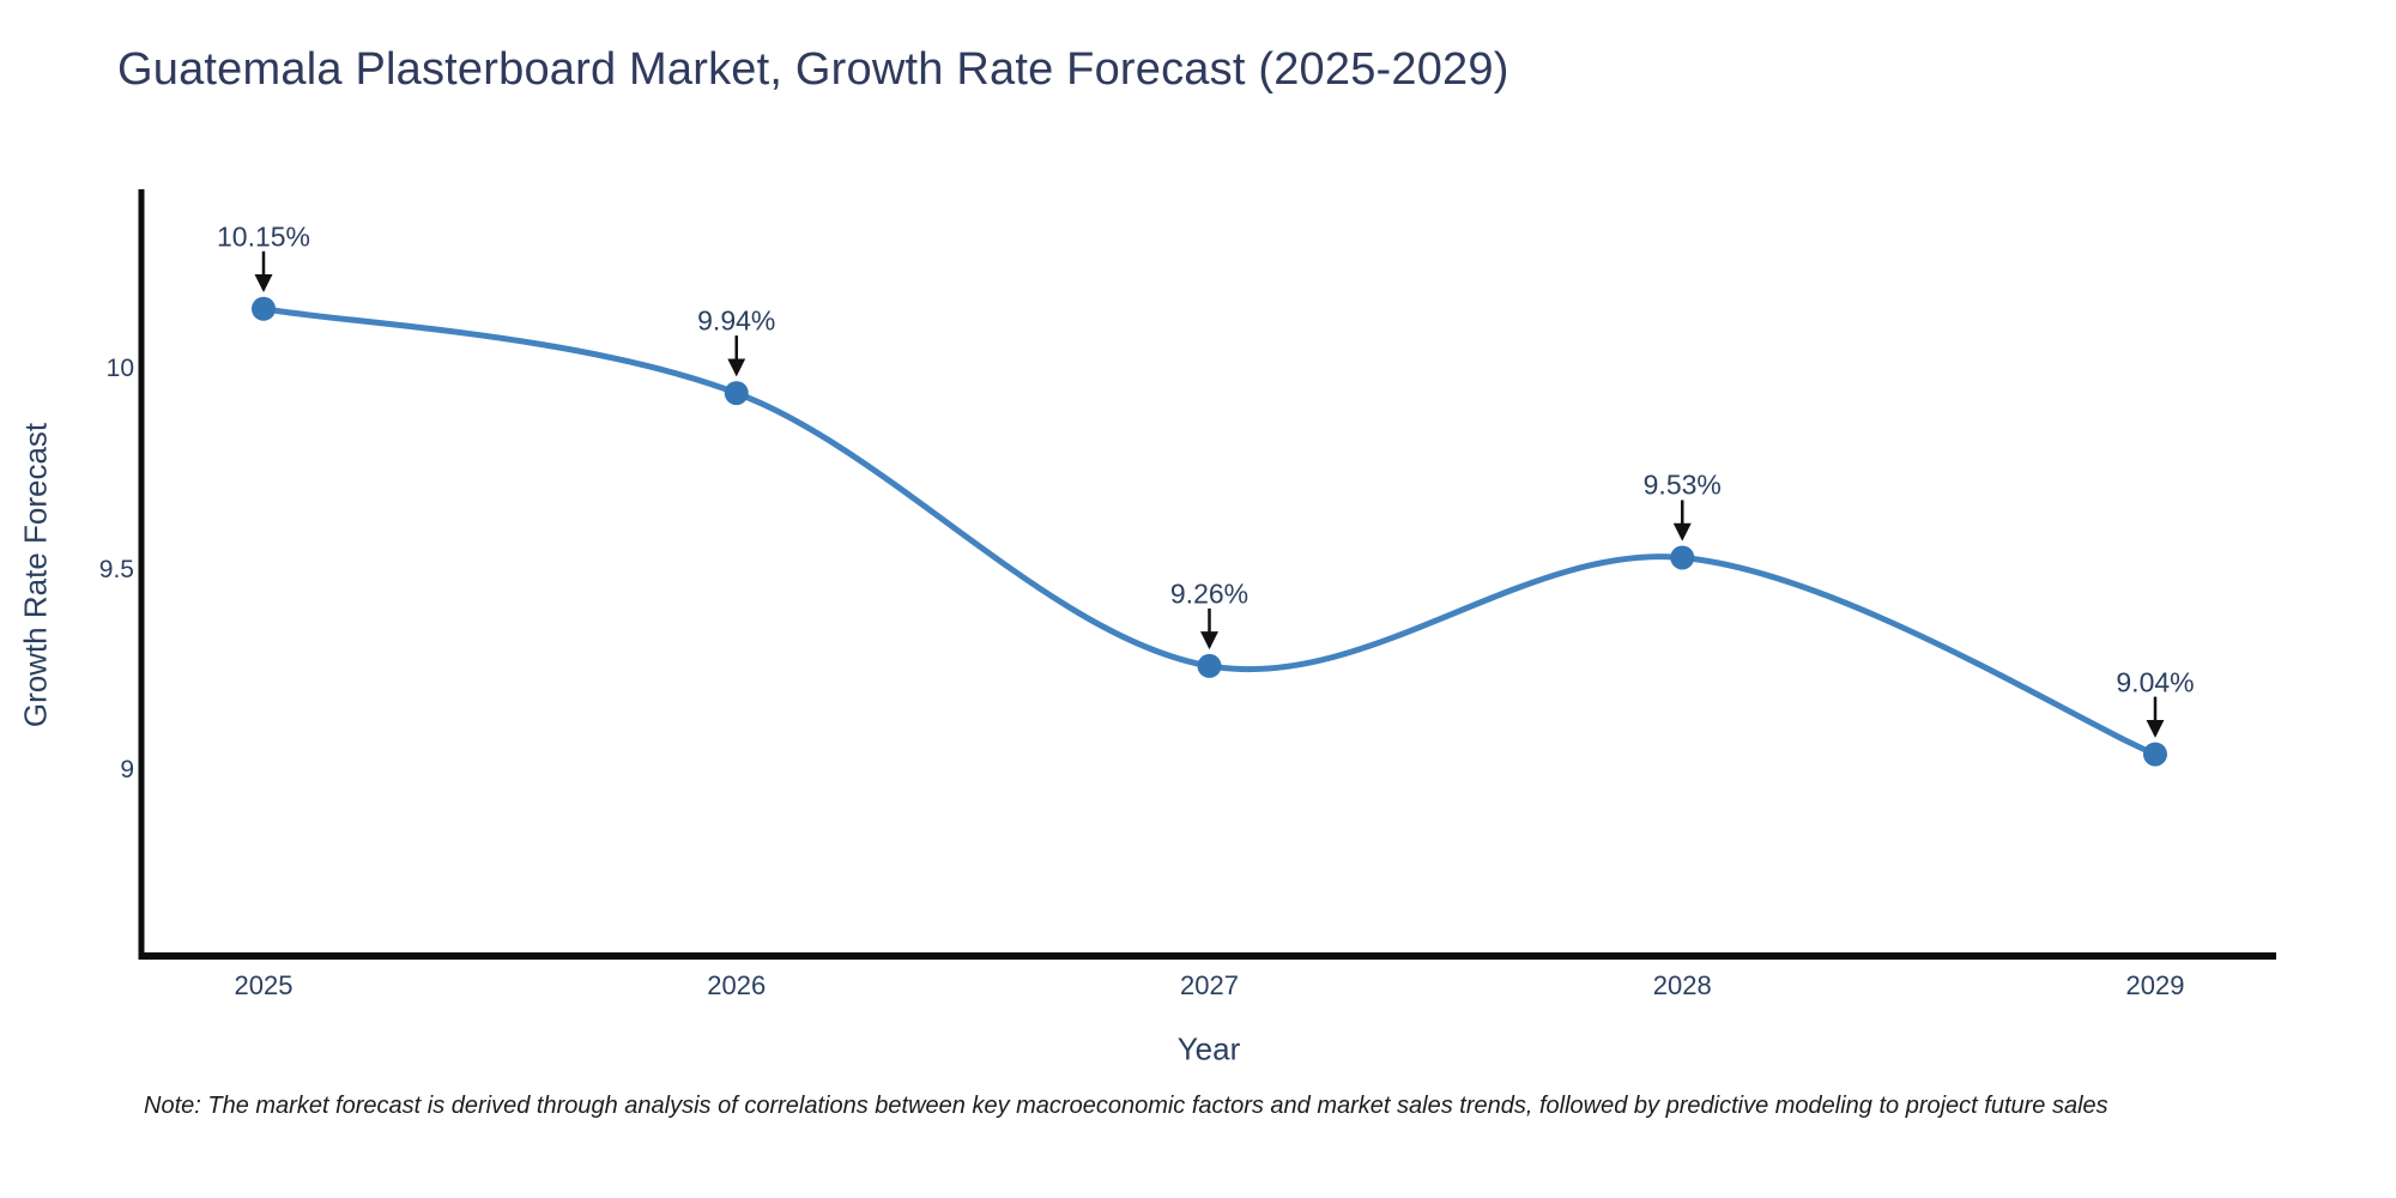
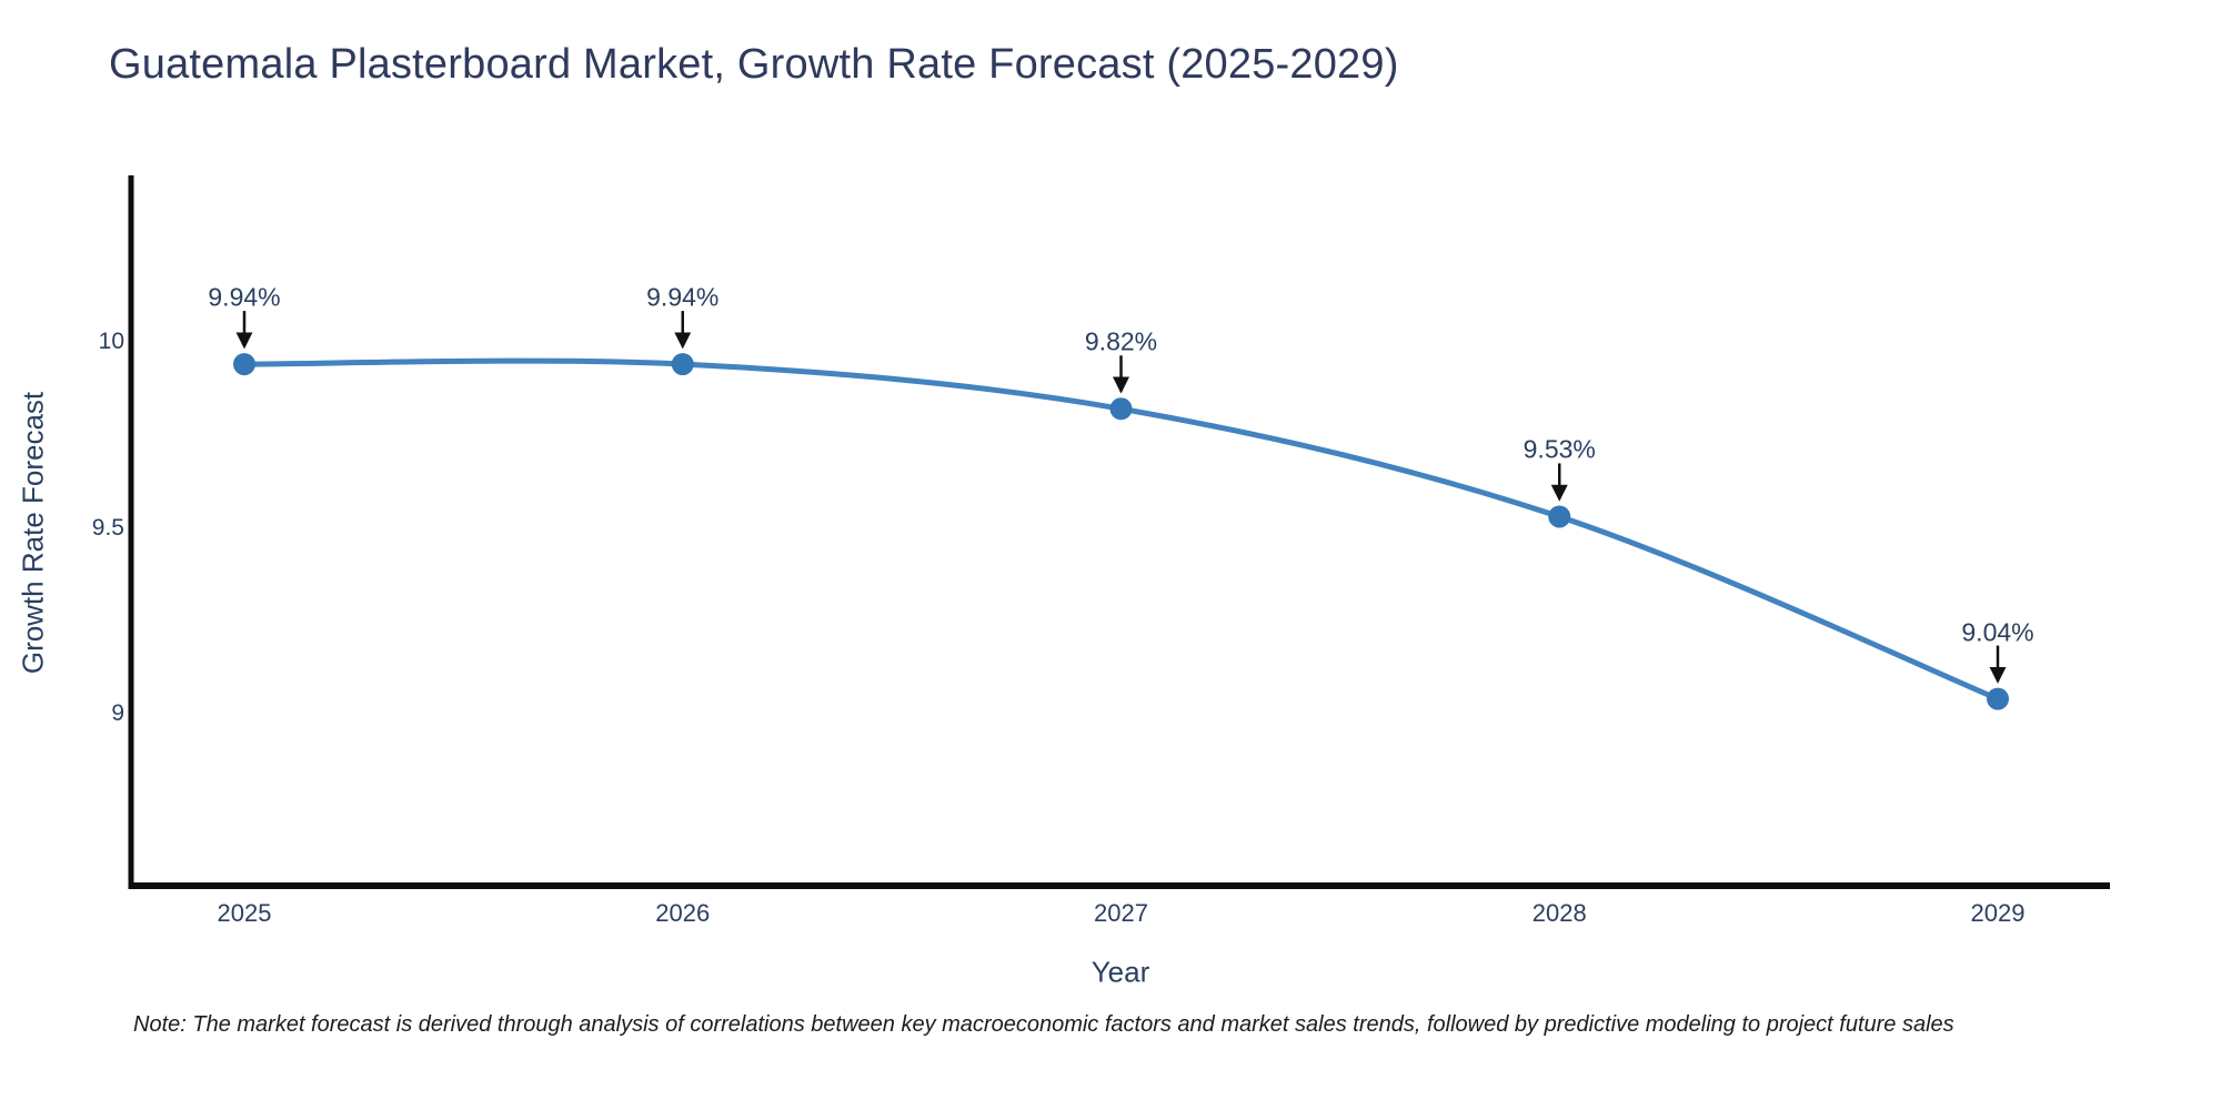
2025: 10.15% -> 9.94%
2027: 9.26% -> 9.82%
